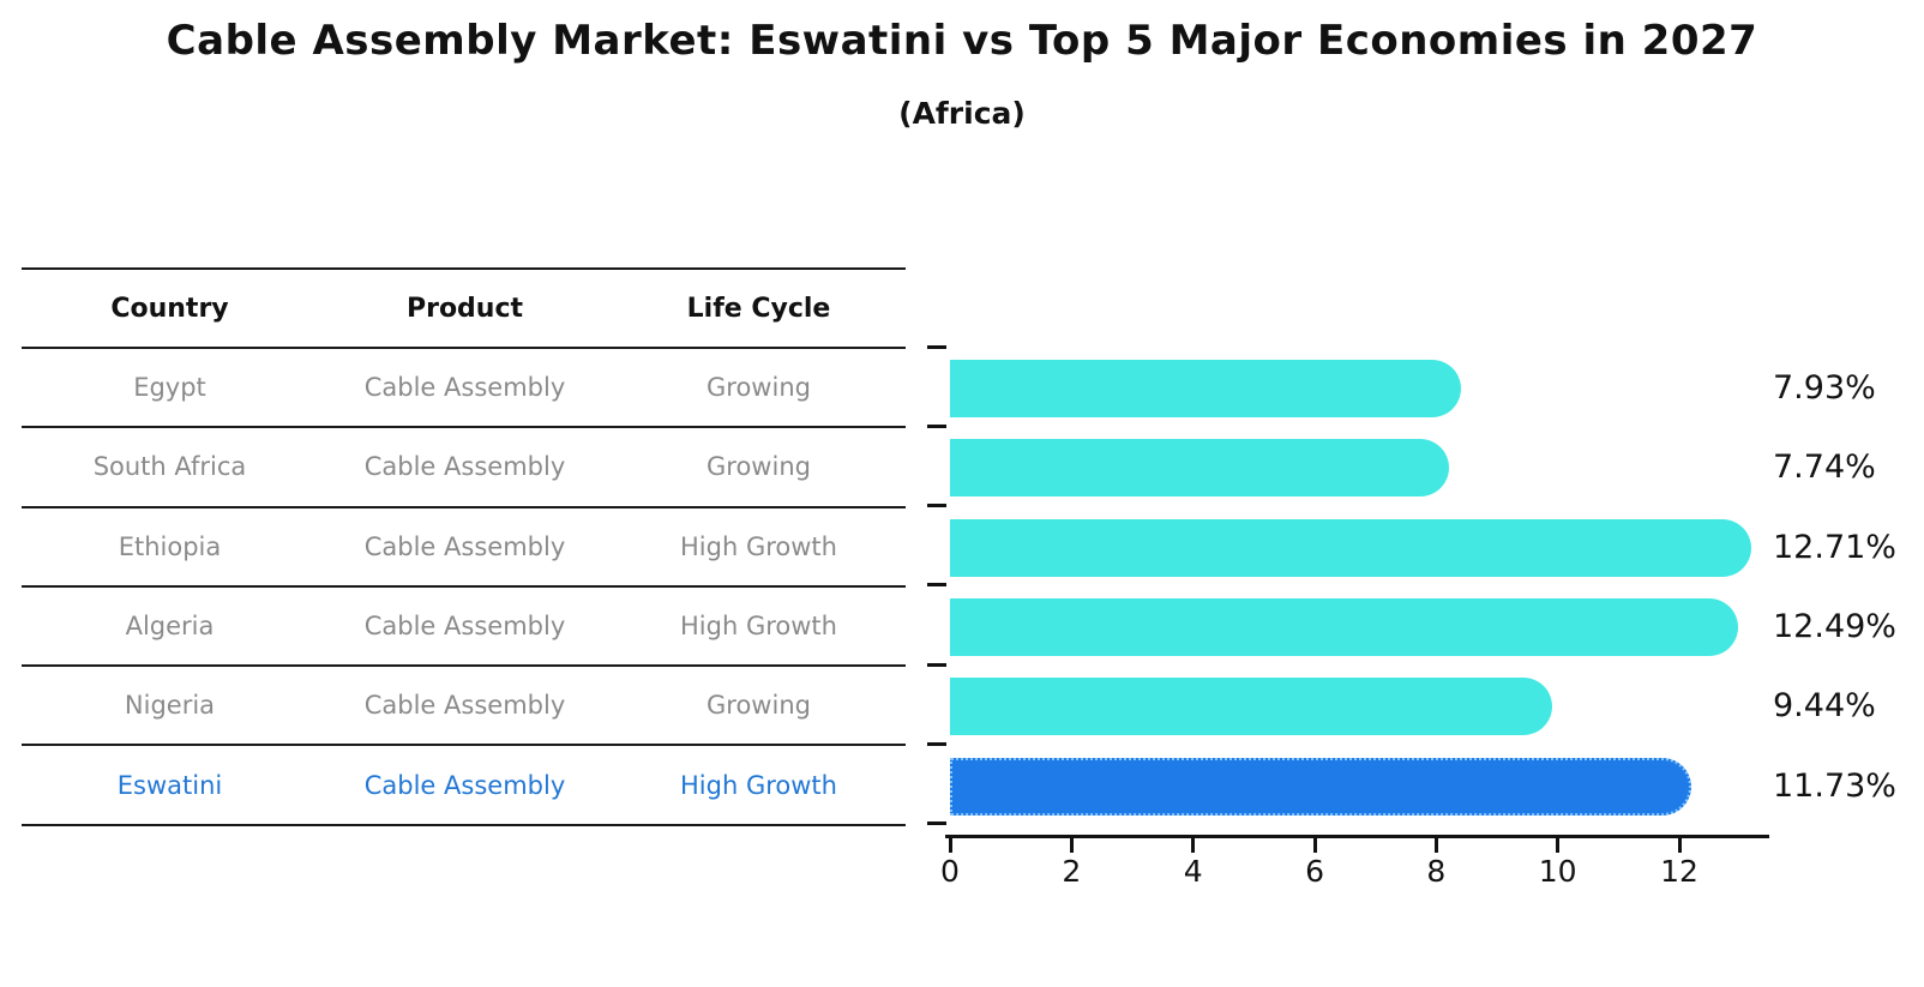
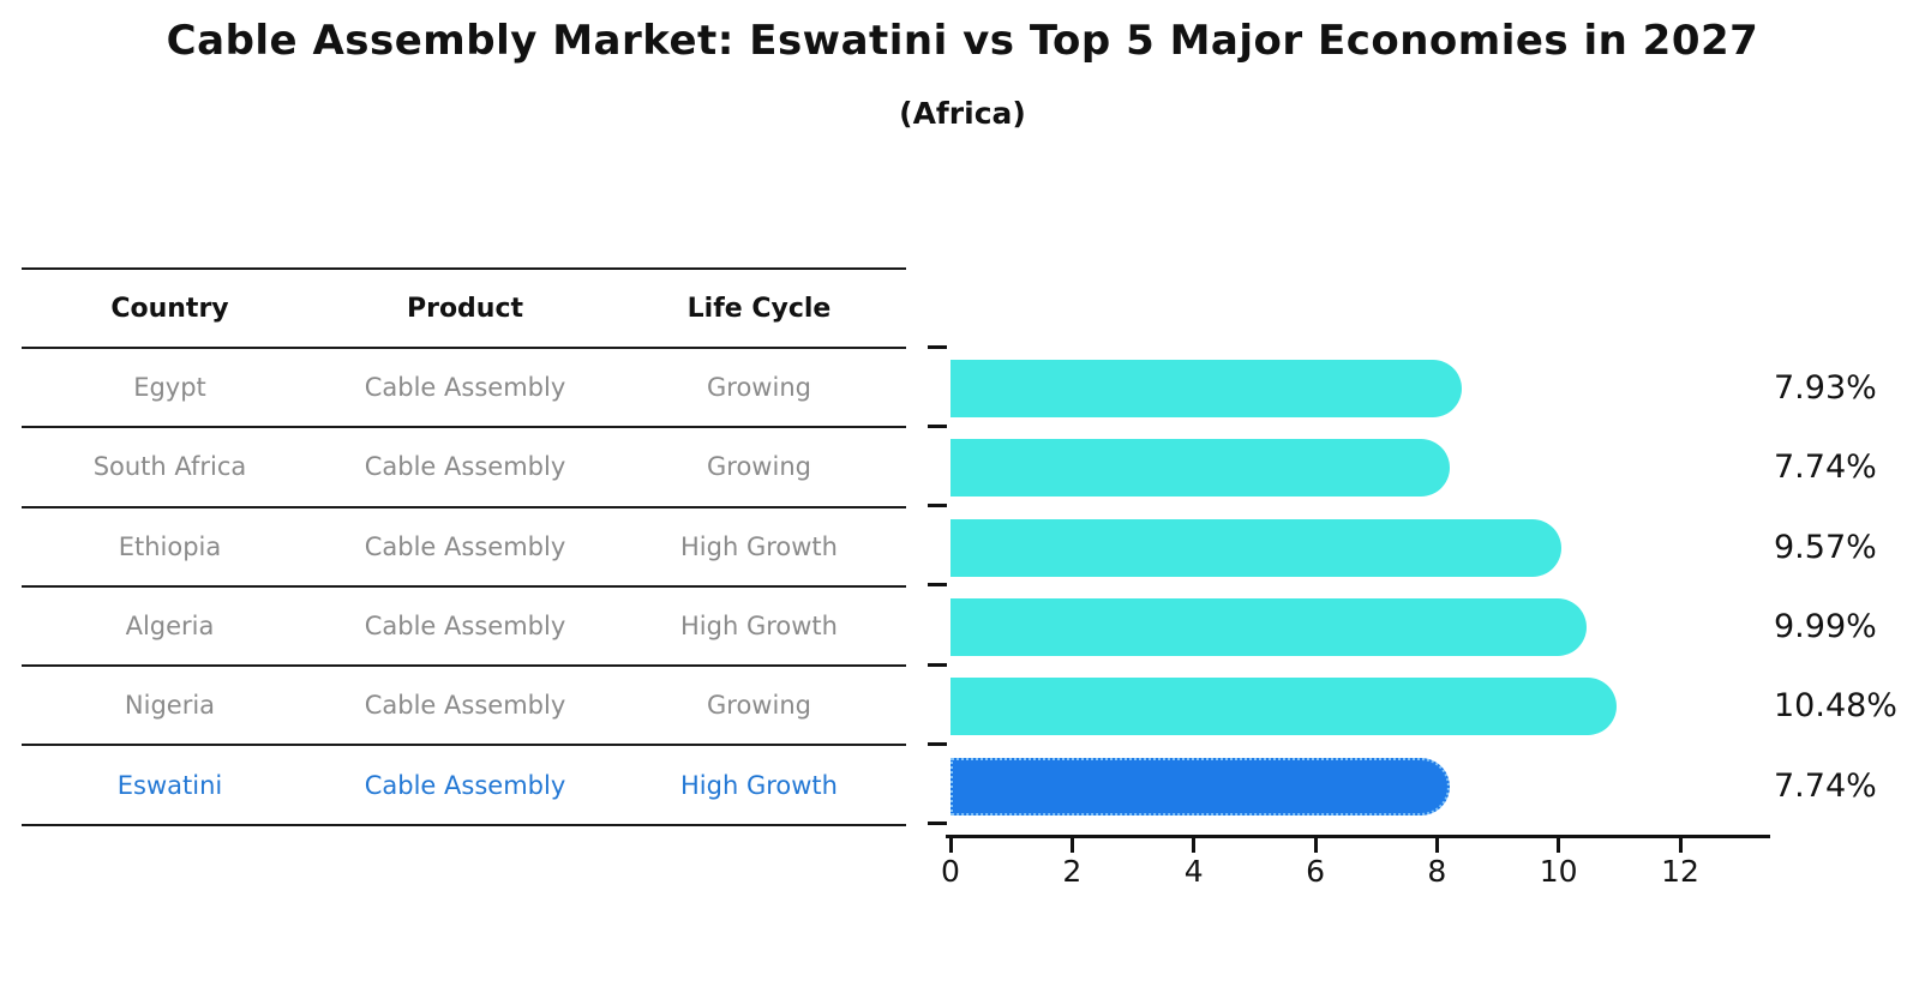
Ethiopia: 12.71% -> 9.57%
Algeria: 12.49% -> 9.99%
Nigeria: 9.44% -> 10.48%
Eswatini: 11.73% -> 7.74%
